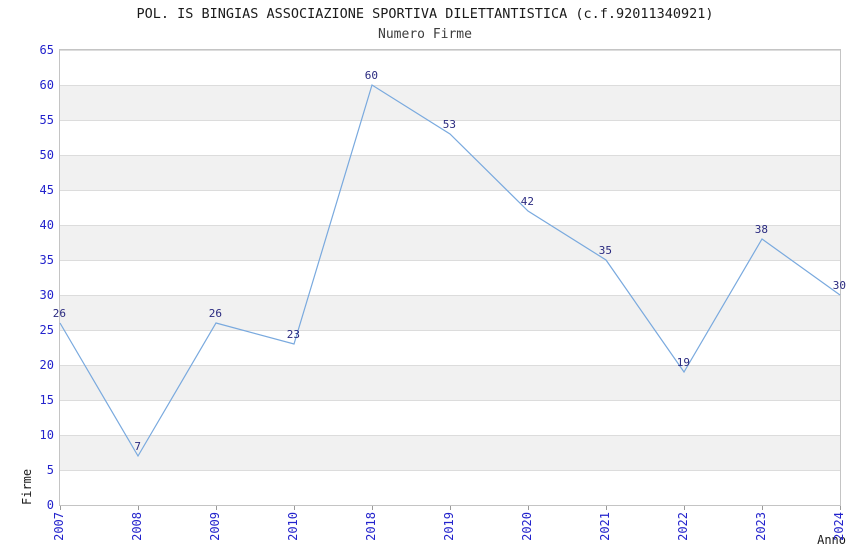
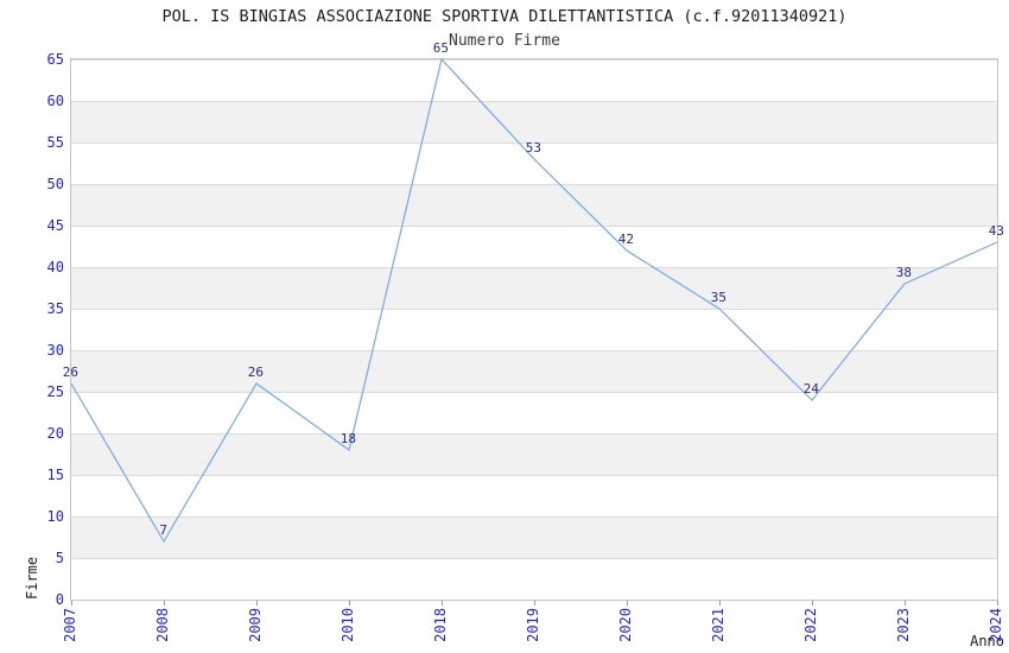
2010: 23 -> 18
2018: 60 -> 65
2022: 19 -> 24
2024: 30 -> 43
